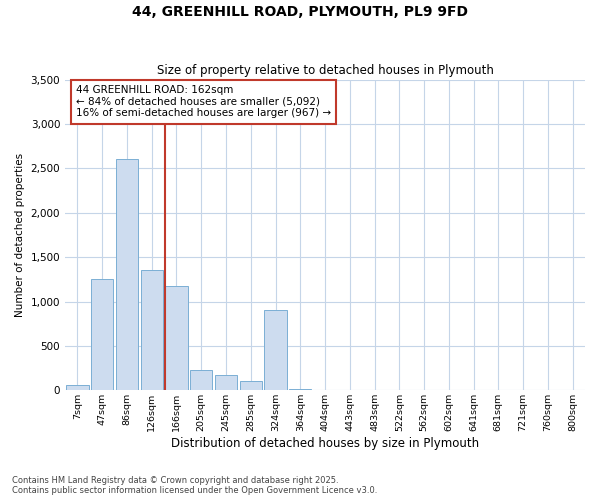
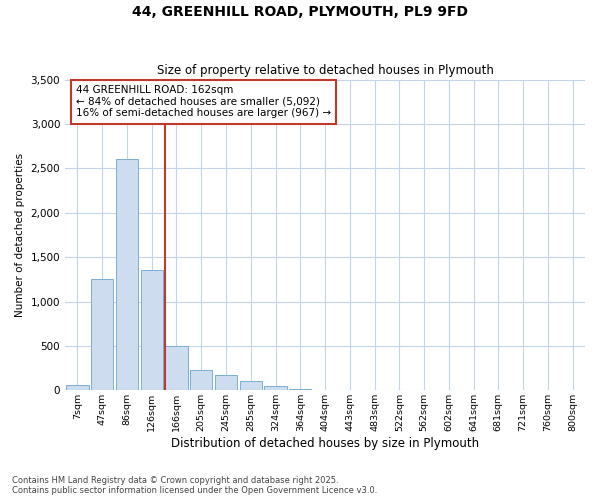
166sqm: 1,180 -> 500
324sqm: 900 -> 50
